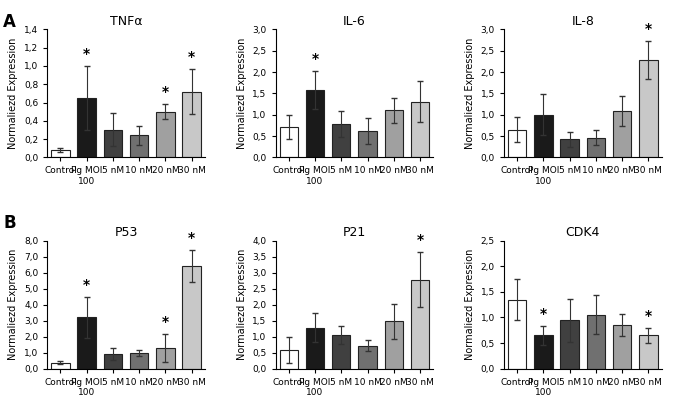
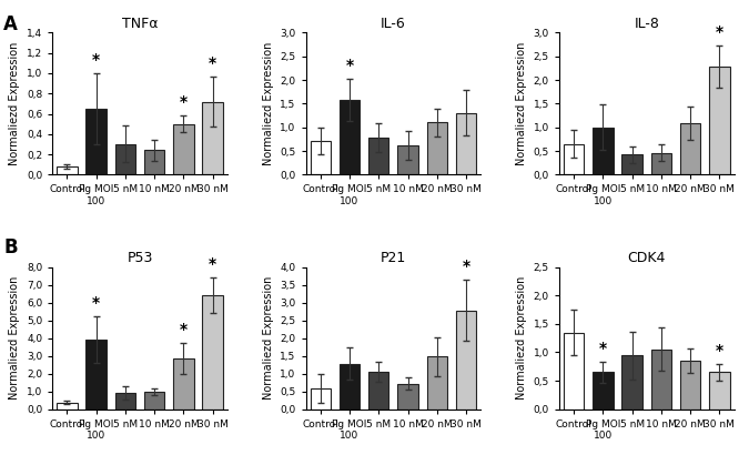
P53/Pg MOI 100: 3,2 -> 3,9
P53/20 nM: 1,3 -> 2,9
